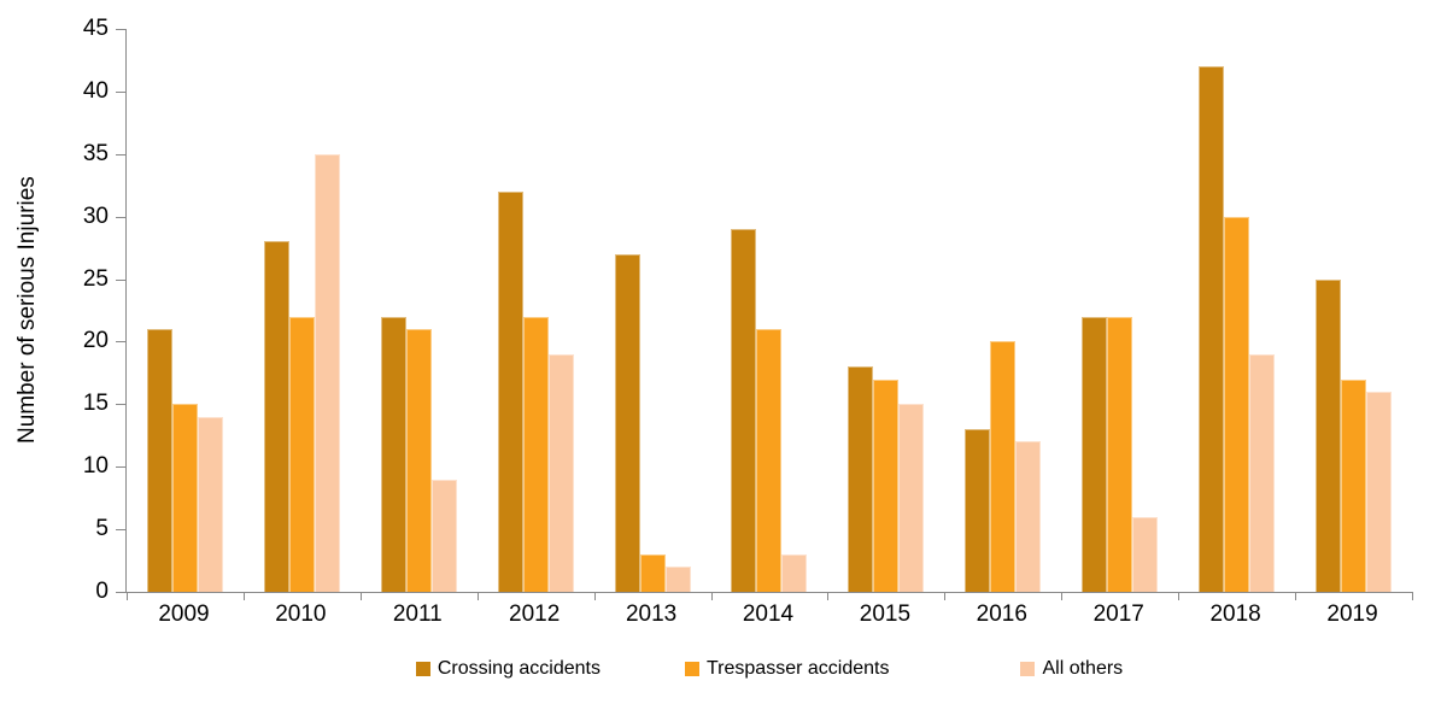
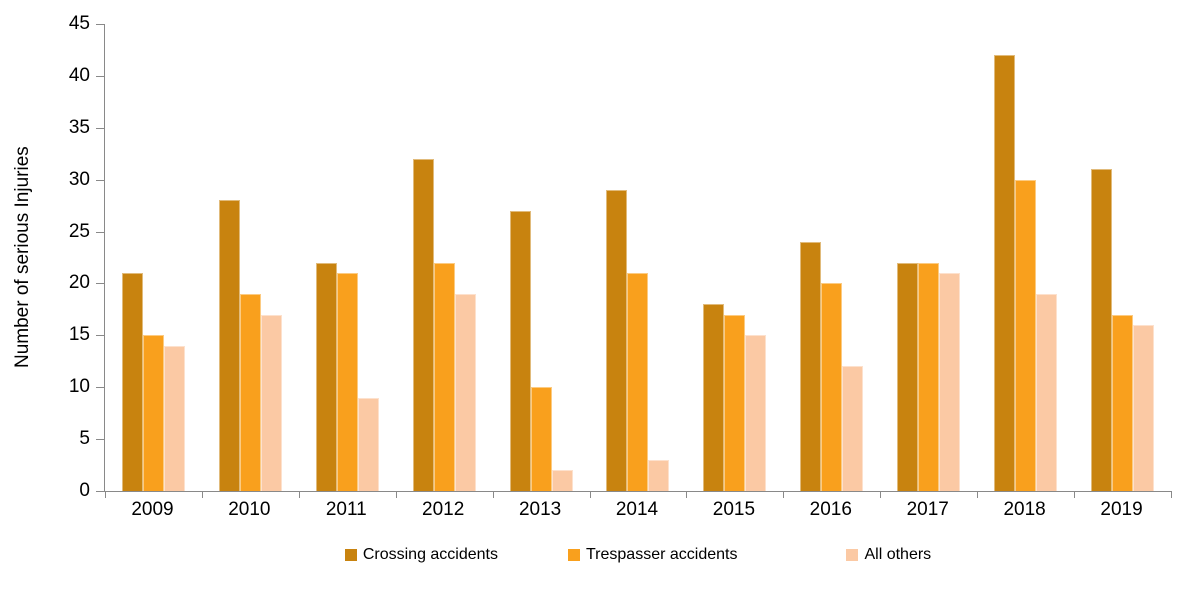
Trespasser accidents/2010: 22 -> 19
All others/2010: 35 -> 17
Trespasser accidents/2013: 3 -> 10
Crossing accidents/2016: 13 -> 24
All others/2017: 6 -> 21
Crossing accidents/2019: 25 -> 31
